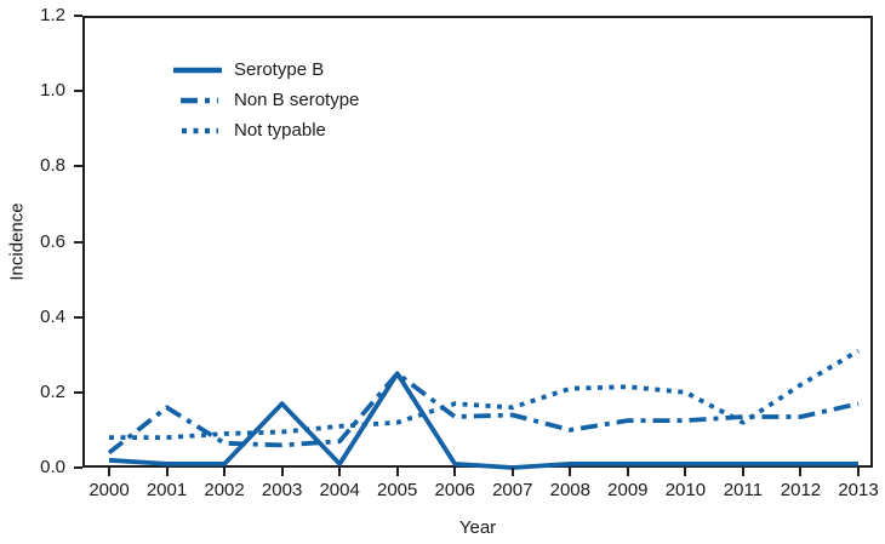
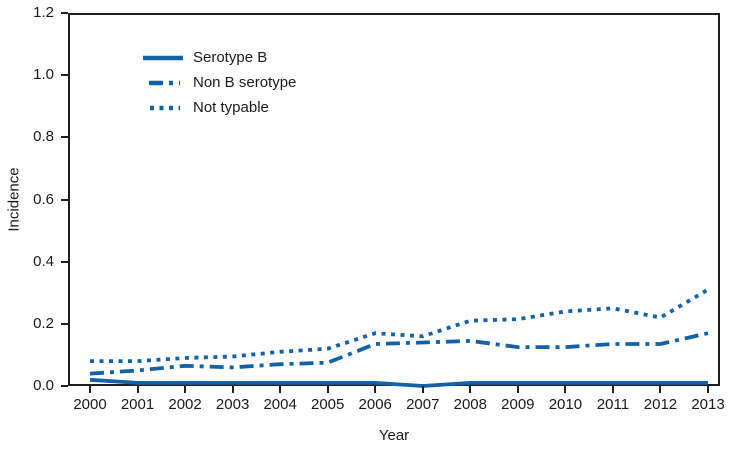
Non B serotype/2001: 0.16 -> 0.05
Serotype B/2003: 0.17 -> 0.01
Serotype B/2005: 0.25 -> 0.01
Non B serotype/2005: 0.25 -> 0.07
Non B serotype/2008: 0.10 -> 0.14
Not typable/2010: 0.20 -> 0.24
Not typable/2011: 0.12 -> 0.25
